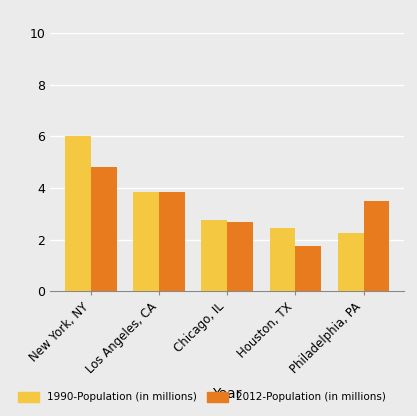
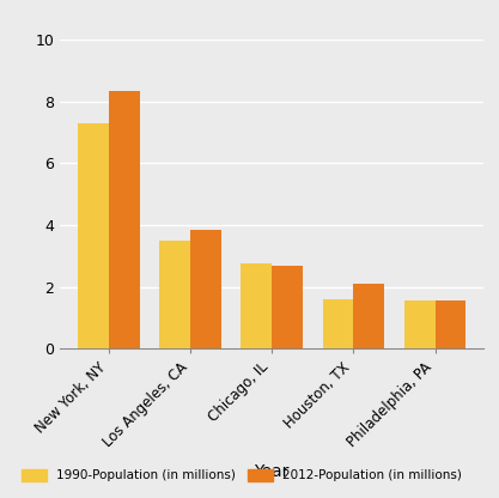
1990-Population (in millions)/New York, NY: 6.00 -> 7.30
2012-Population (in millions)/New York, NY: 4.80 -> 8.35
1990-Population (in millions)/Los Angeles, CA: 3.85 -> 3.50
1990-Population (in millions)/Houston, TX: 2.45 -> 1.60
2012-Population (in millions)/Houston, TX: 1.75 -> 2.10
1990-Population (in millions)/Philadelphia, PA: 2.25 -> 1.55
2012-Population (in millions)/Philadelphia, PA: 3.50 -> 1.55
